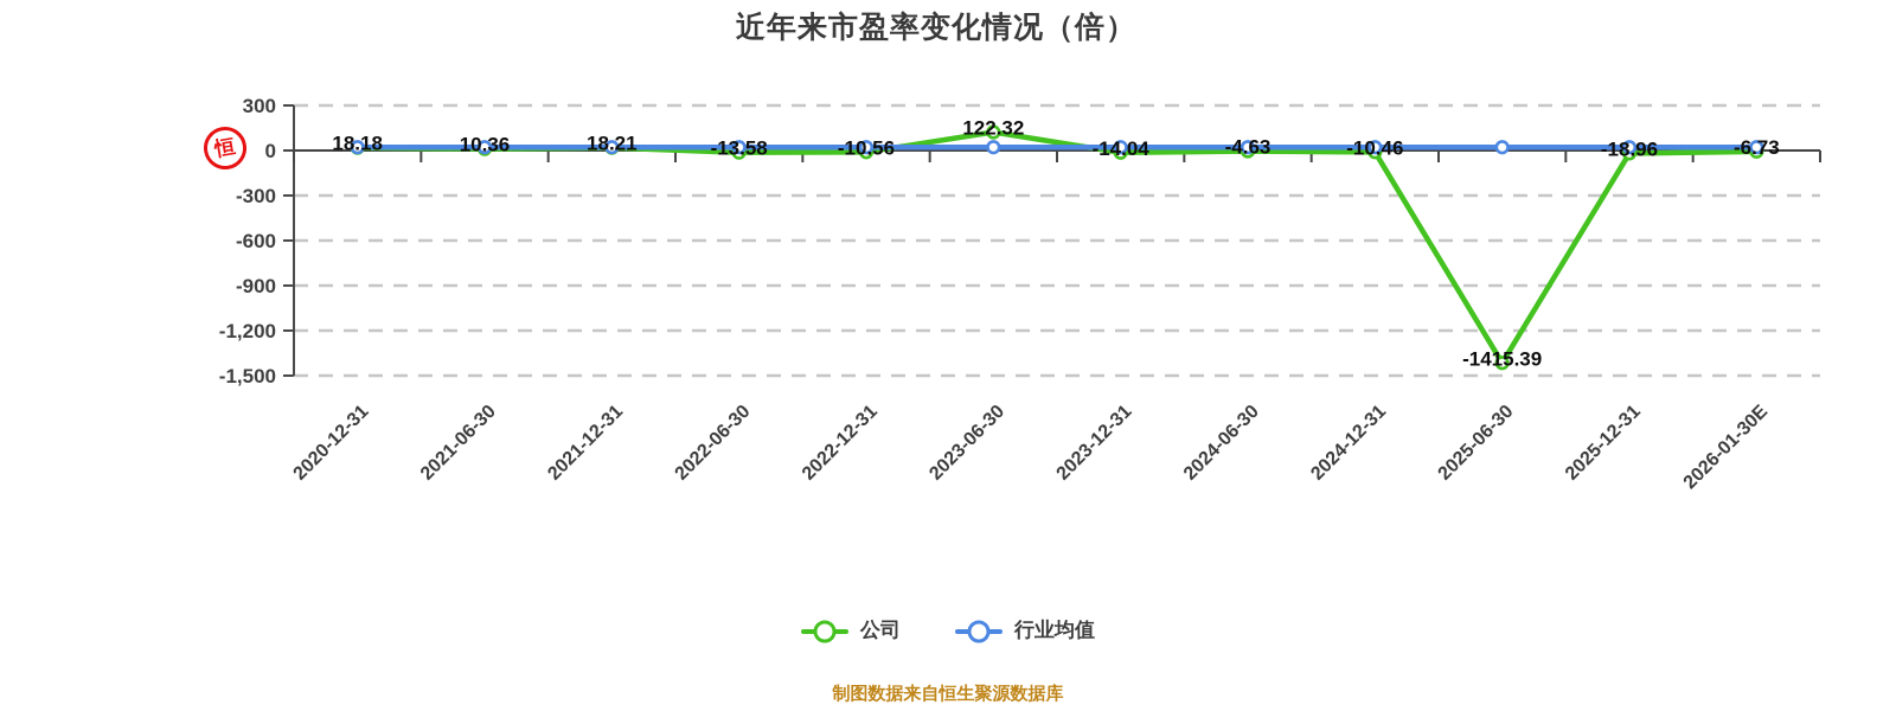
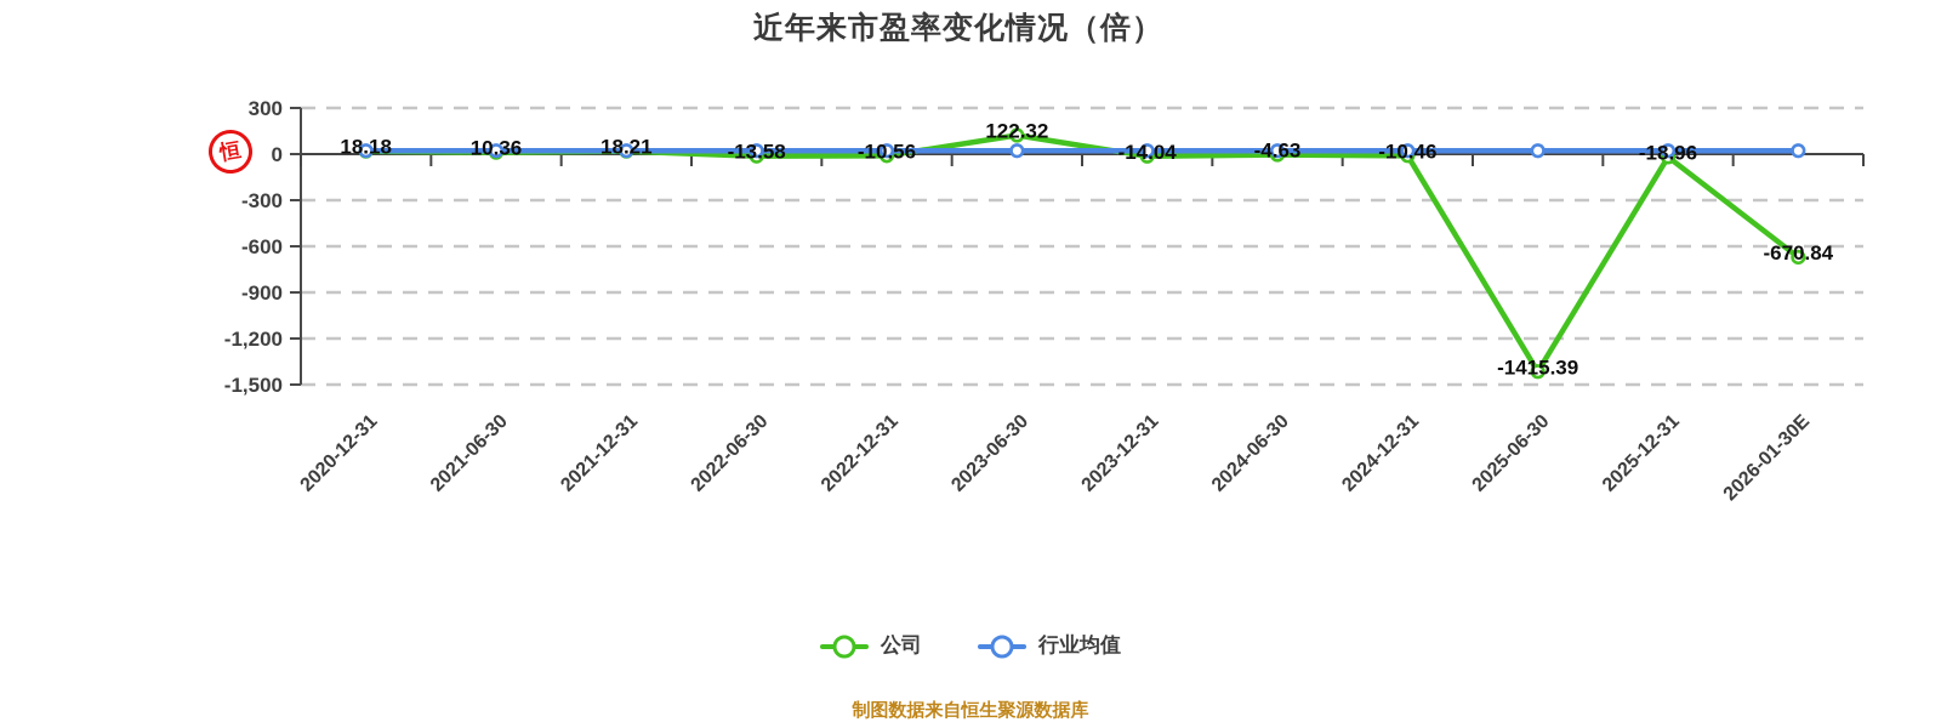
公司/2026-01-30E: -6.73 -> -670.84
